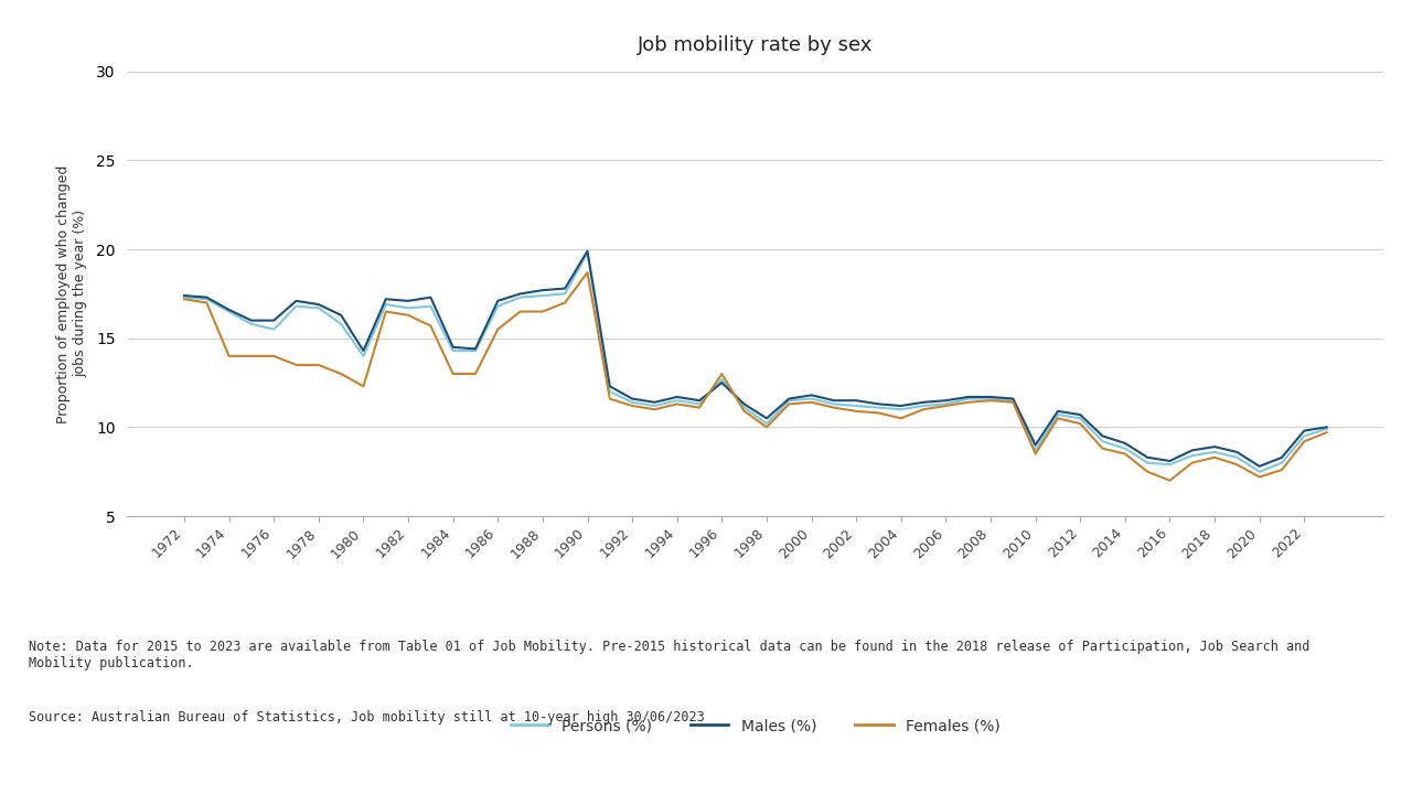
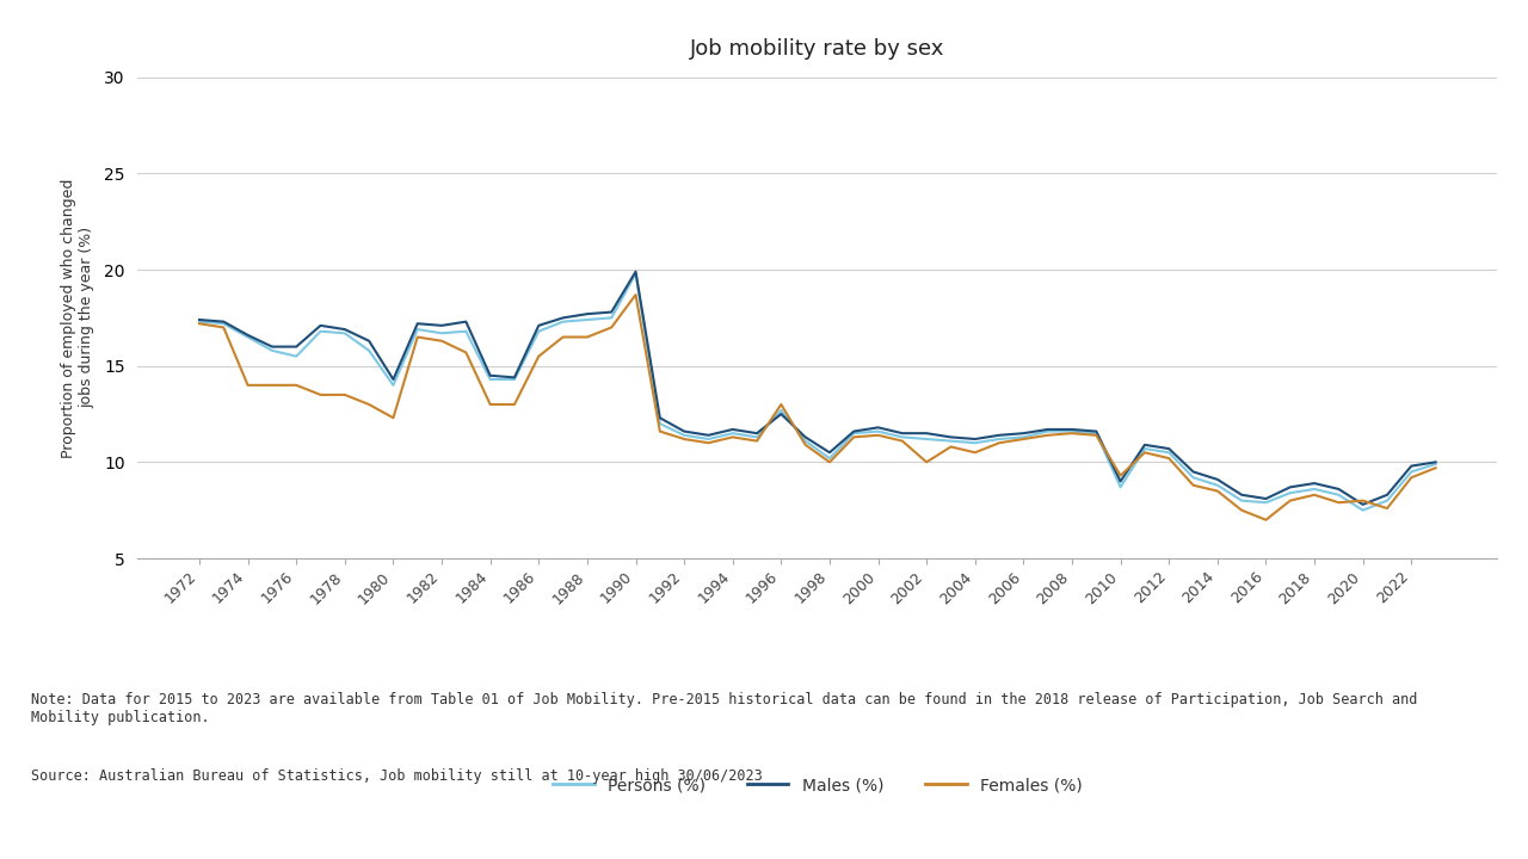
Females (%)/2002: 10.9 -> 10.0
Females (%)/2010: 8.5 -> 9.3
Females (%)/2020: 7.2 -> 8.0
